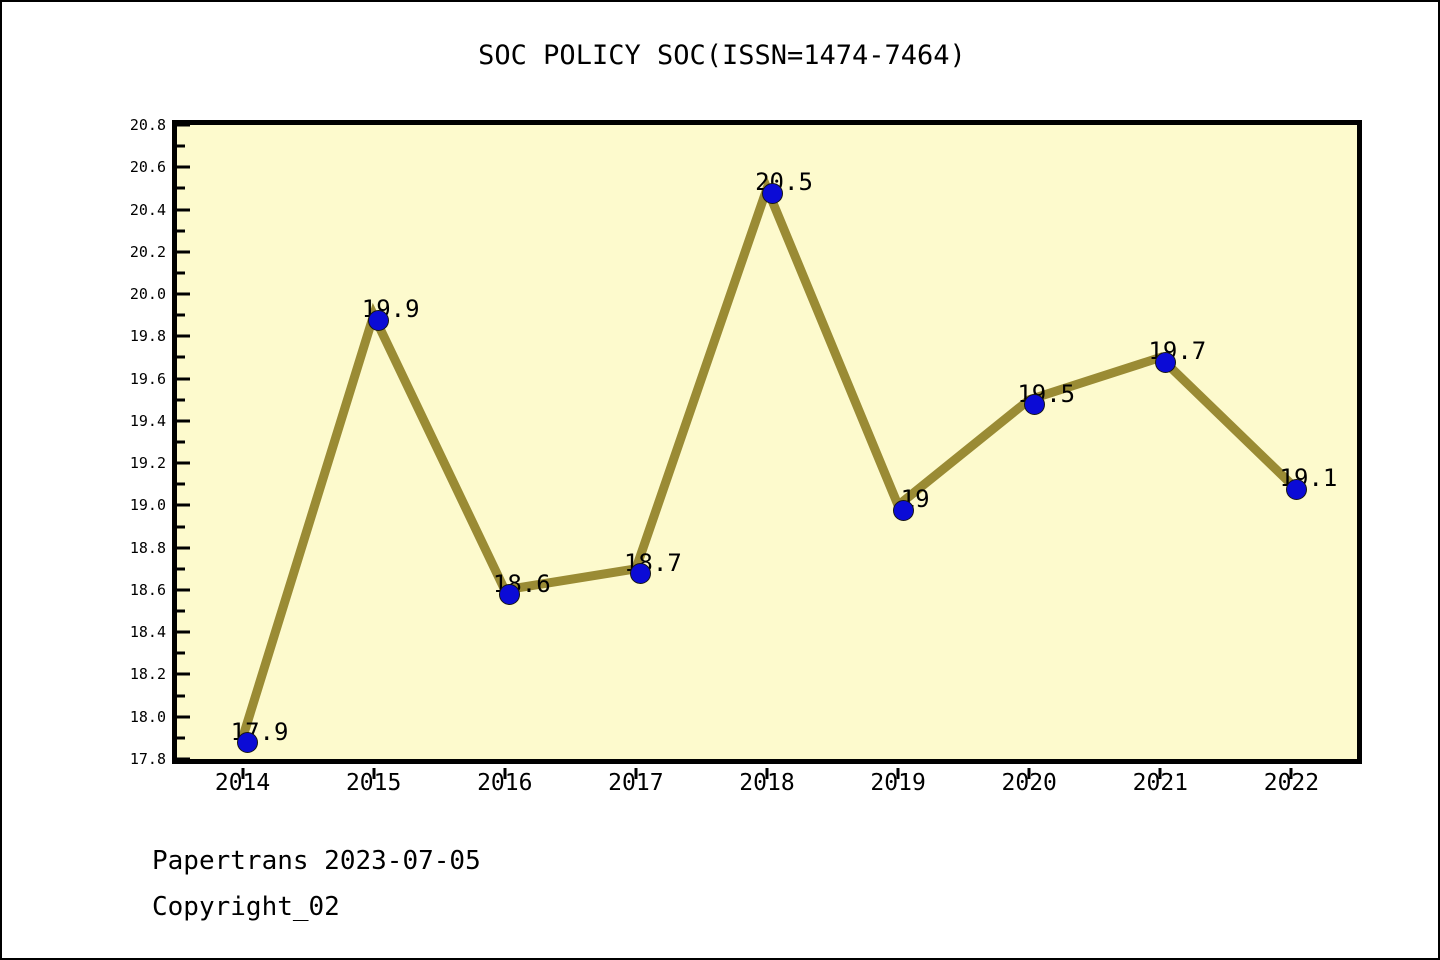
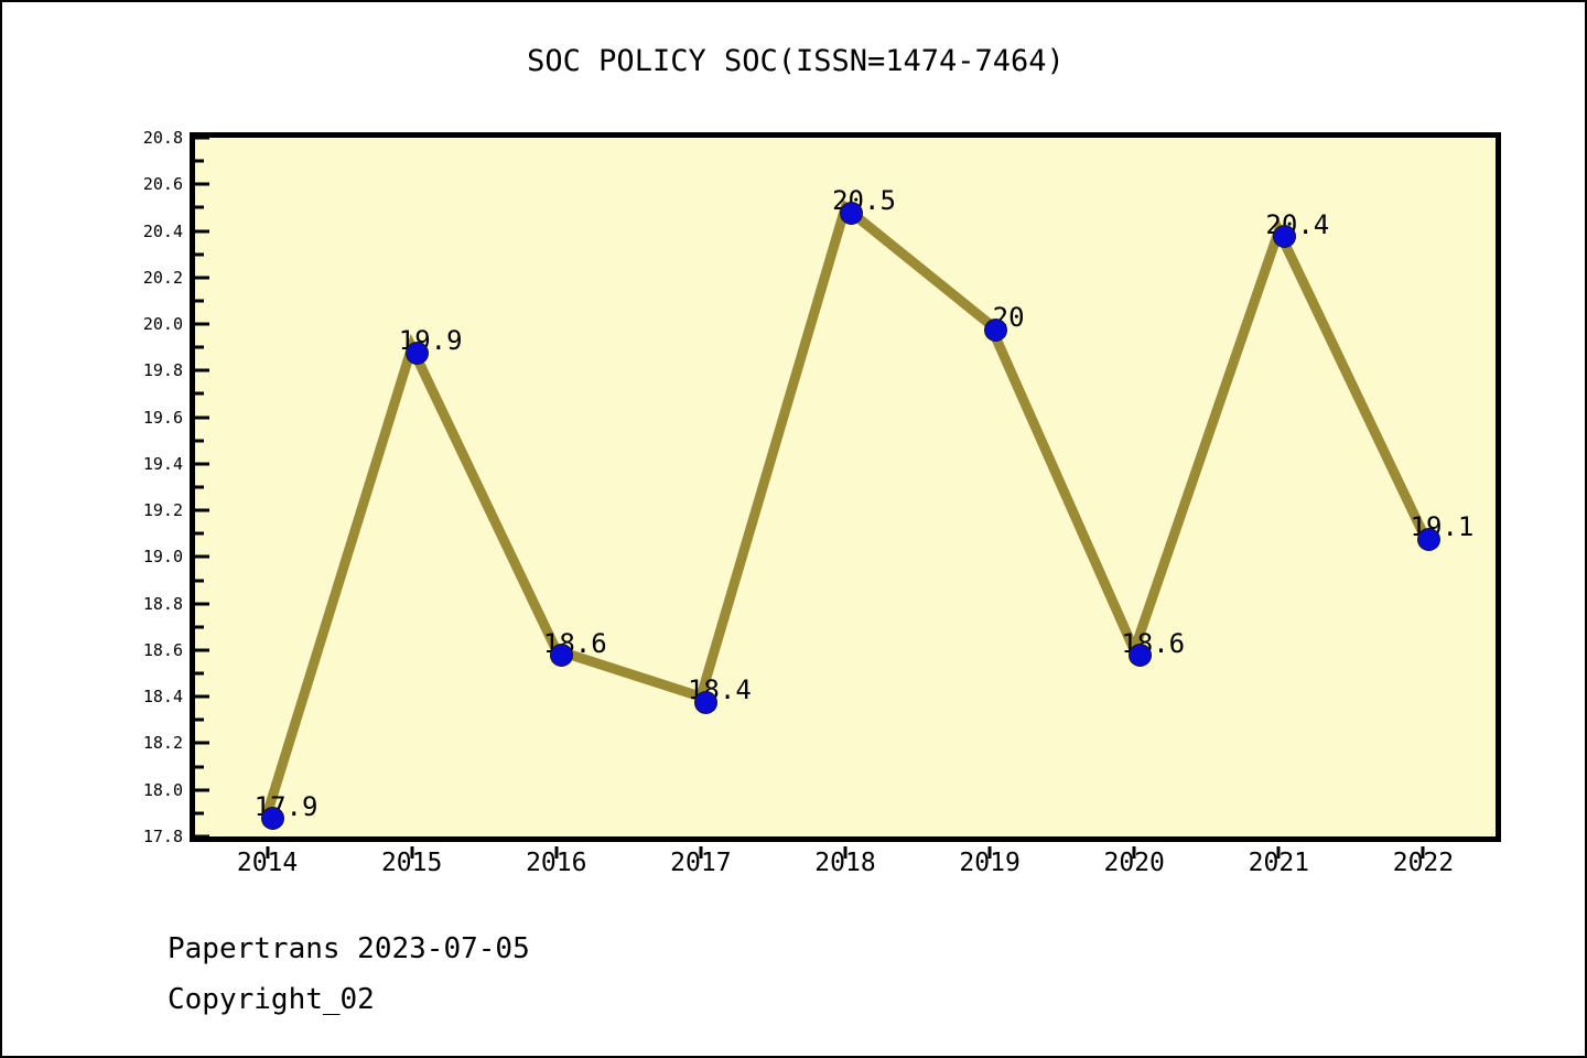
2017: 18.7 -> 18.4
2019: 19 -> 20
2020: 19.5 -> 18.6
2021: 19.7 -> 20.4
